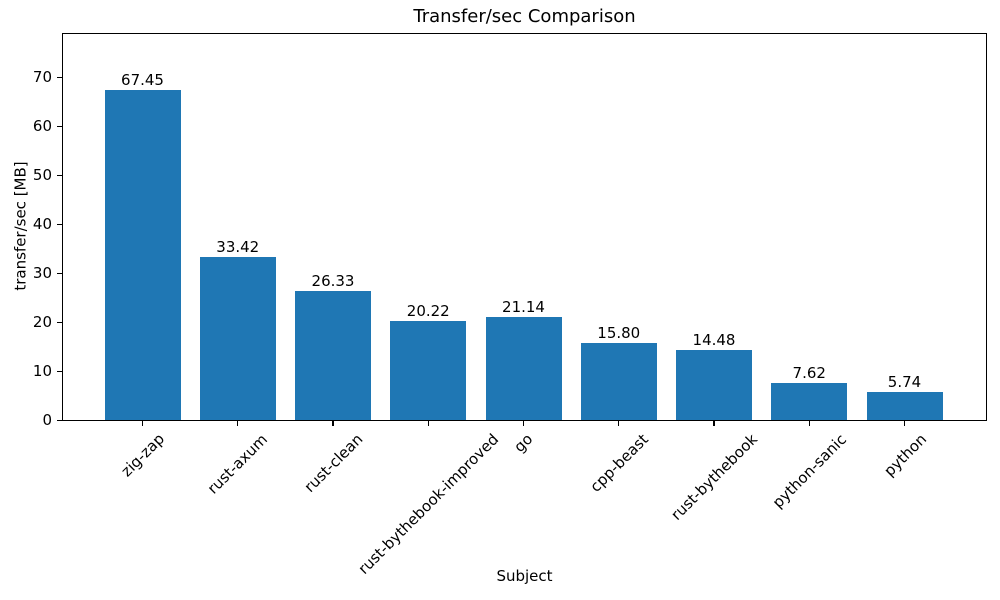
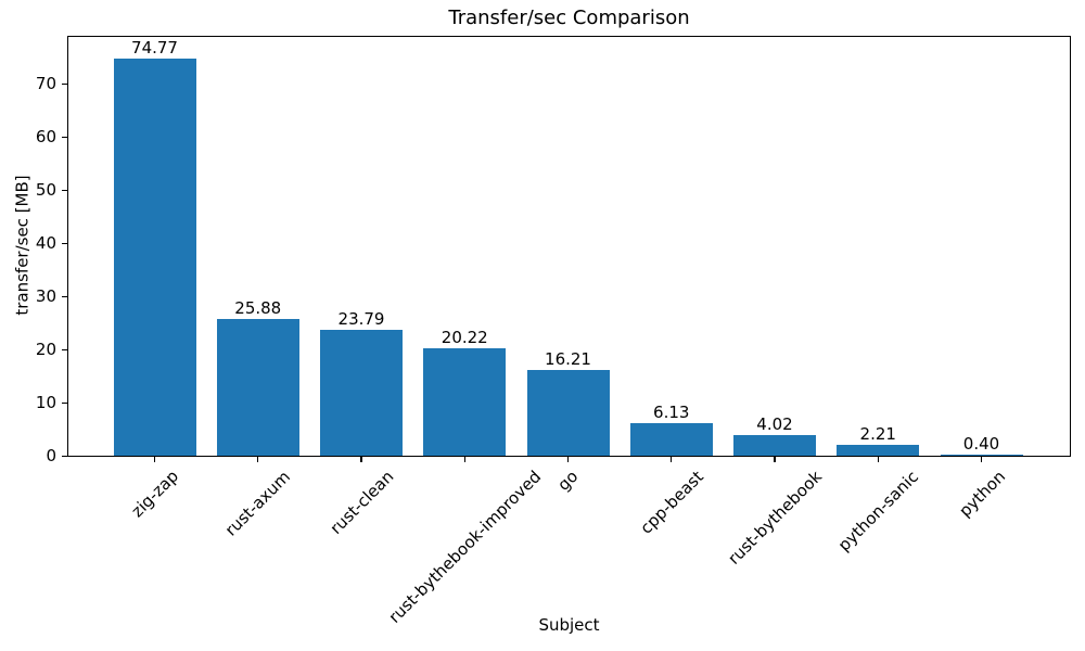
zig-zap: 67.45 -> 74.77
rust-axum: 33.42 -> 25.88
rust-clean: 26.33 -> 23.79
go: 21.14 -> 16.21
cpp-beast: 15.80 -> 6.13
rust-bythebook: 14.48 -> 4.02
python-sanic: 7.62 -> 2.21
python: 5.74 -> 0.40
